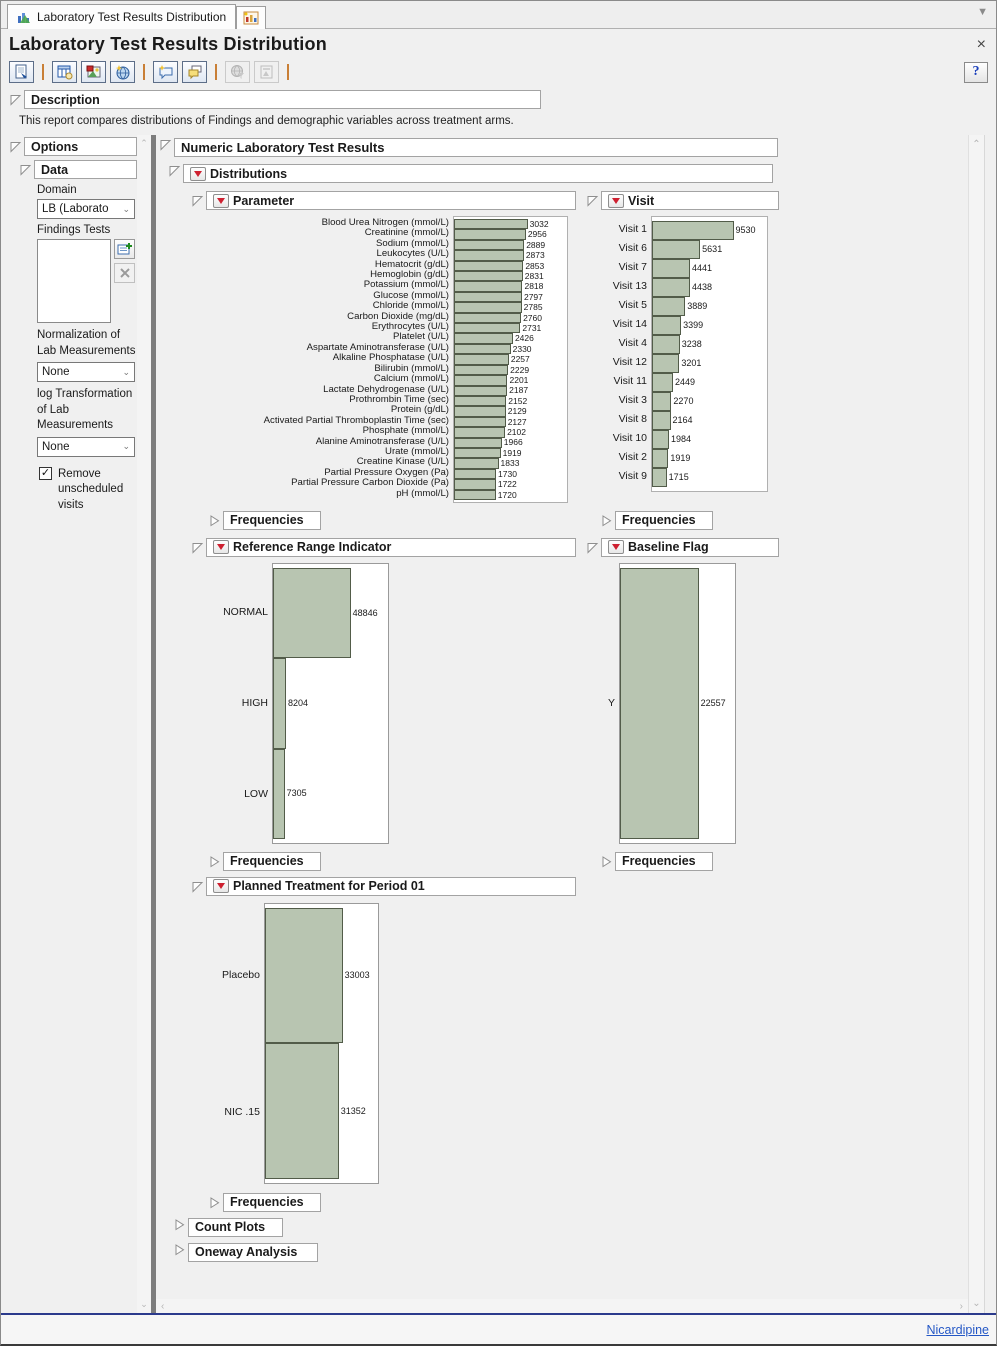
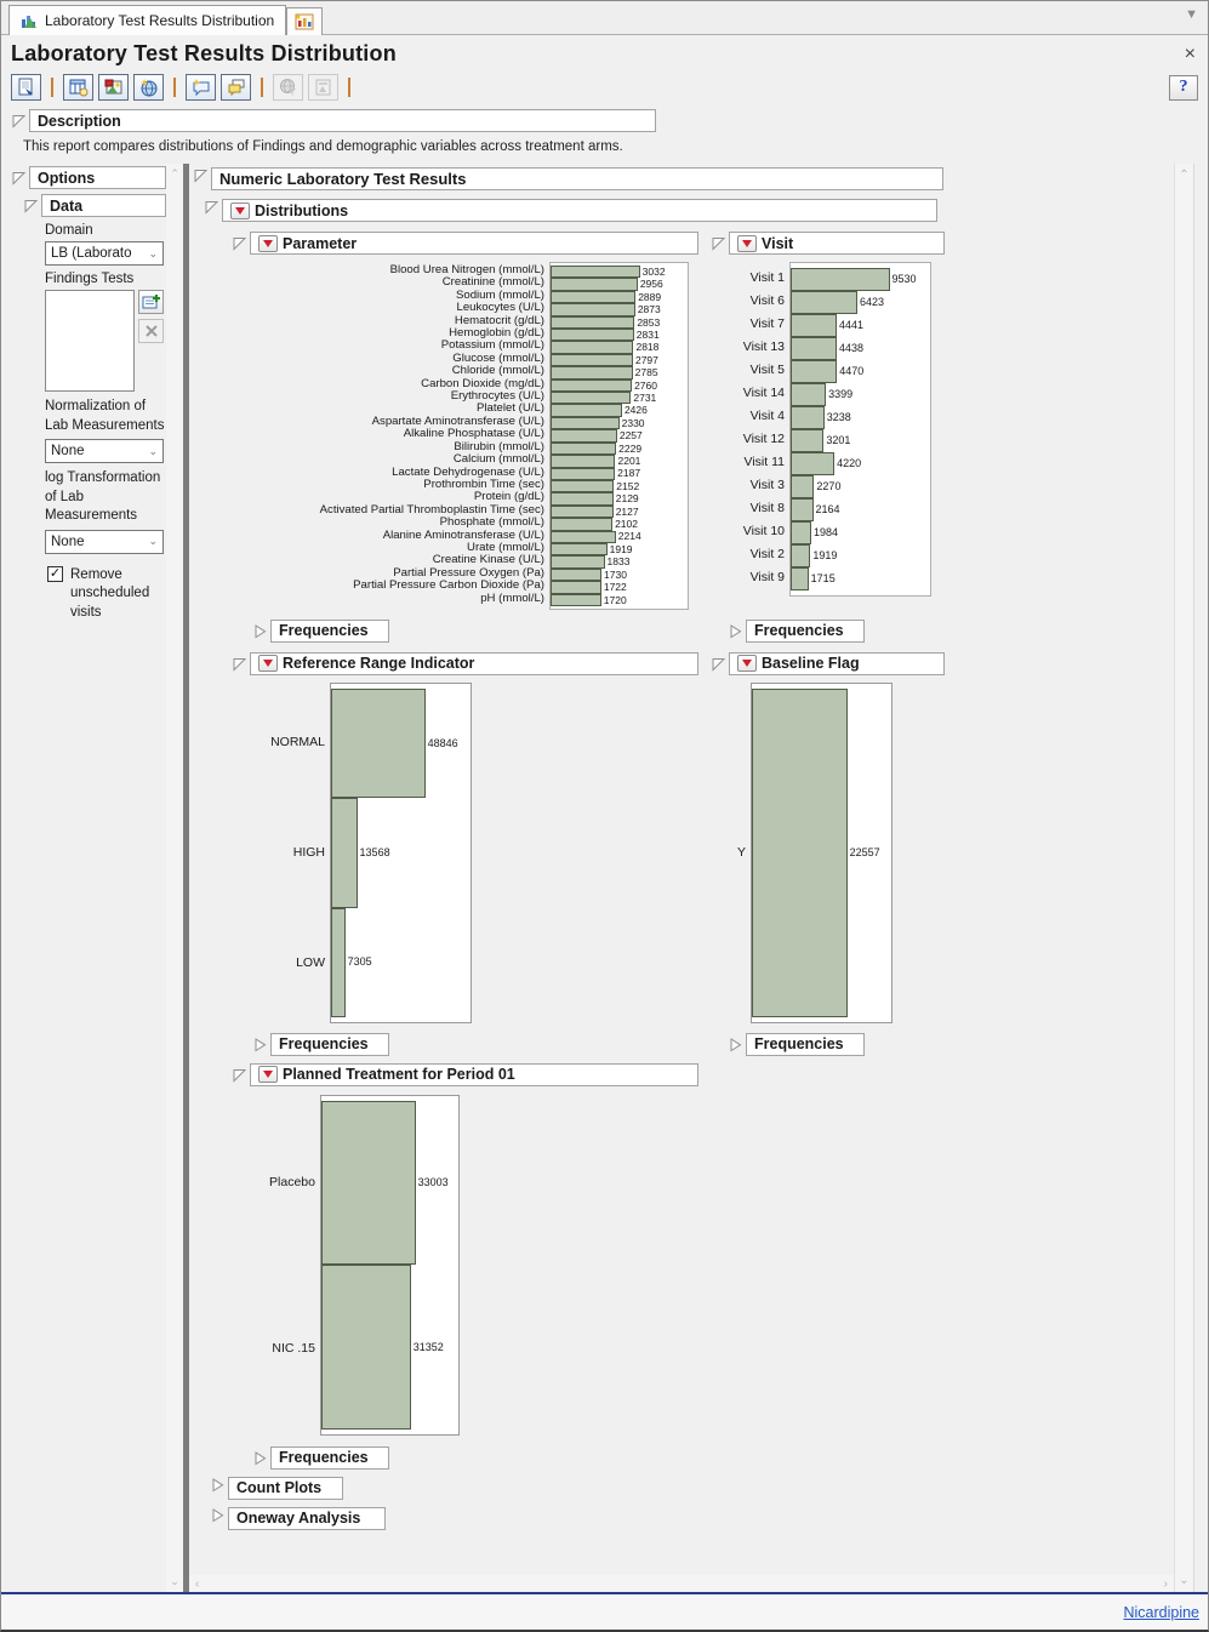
Parameter/Alanine Aminotransferase (U/L): 1966 -> 2214
Visit/Visit 6: 5631 -> 6423
Visit/Visit 5: 3889 -> 4470
Visit/Visit 11: 2449 -> 4220
Reference Range Indicator/HIGH: 8204 -> 13568
